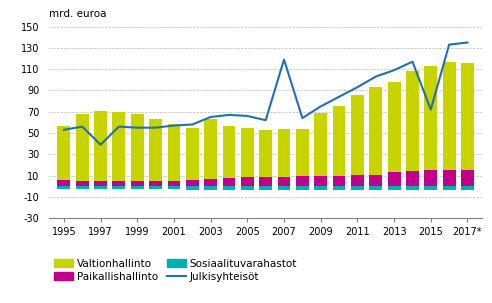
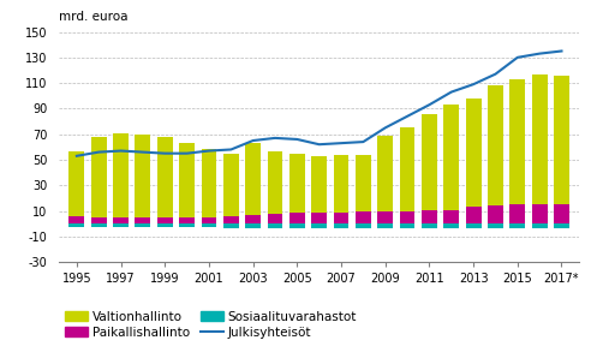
Julkisyhteisöt/1997: 39 -> 57
Julkisyhteisöt/2007: 119 -> 63
Julkisyhteisöt/2015: 72 -> 130
